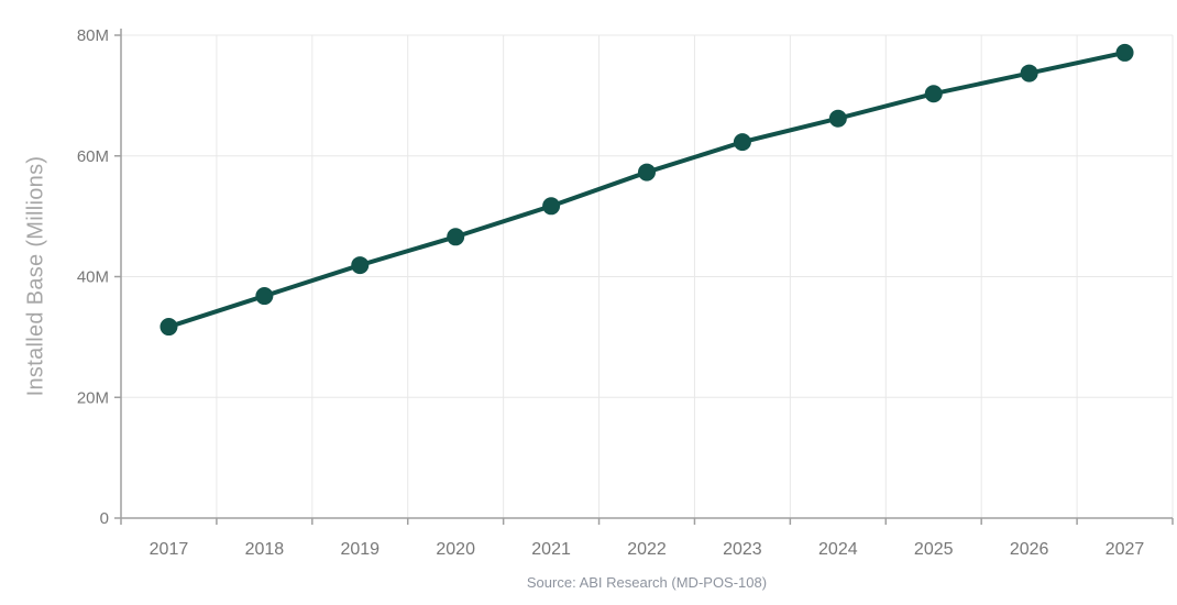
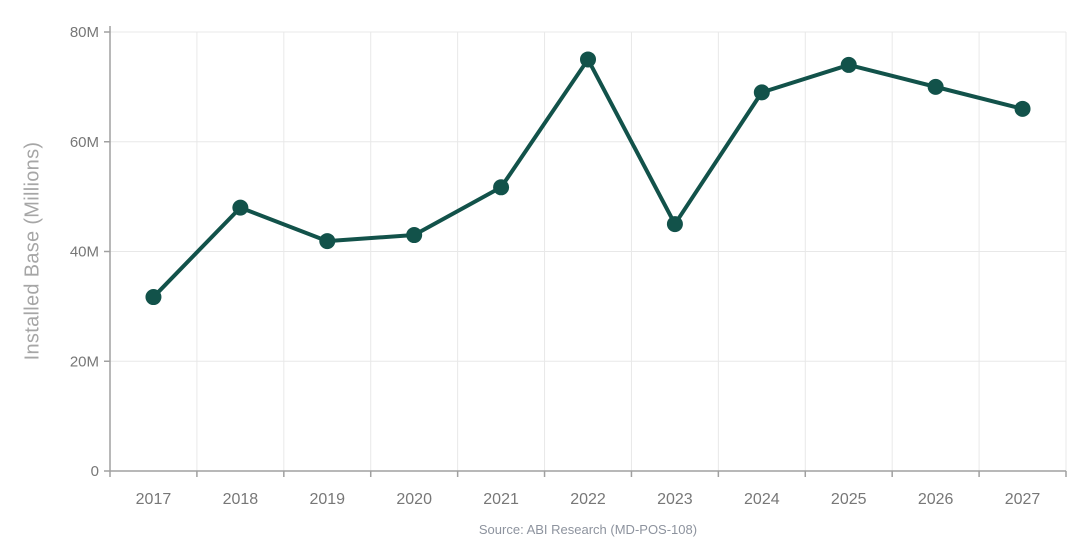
2018: 37M -> 48M
2020: 47M -> 43M
2022: 57M -> 75M
2023: 62M -> 45M
2024: 66M -> 69M
2025: 70M -> 74M
2026: 74M -> 70M
2027: 77M -> 66M
